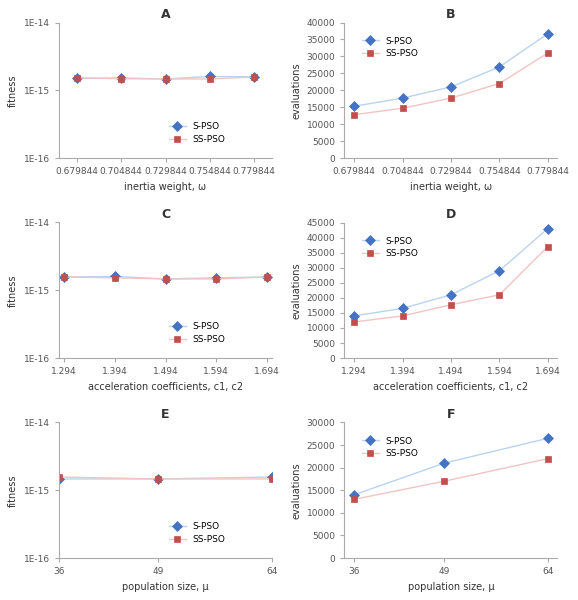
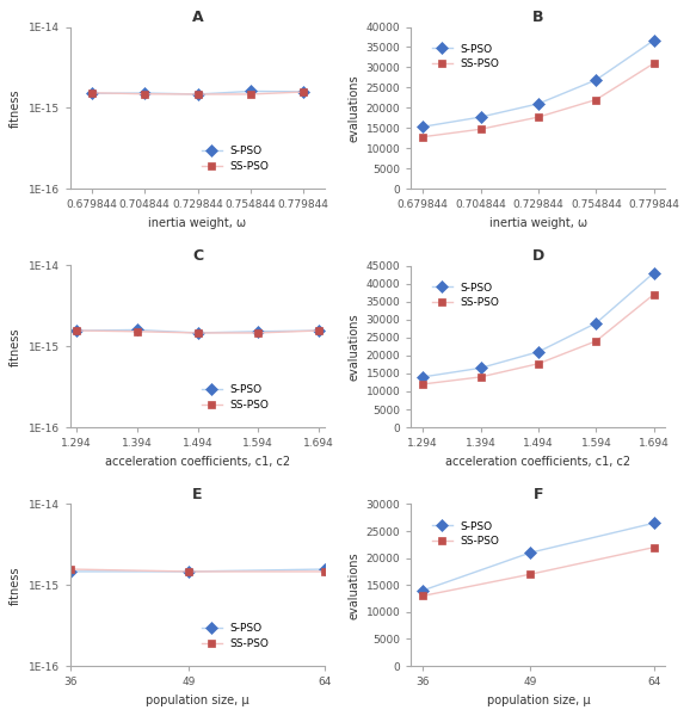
D/SS-PSO/1.594: 21000 -> 24000
